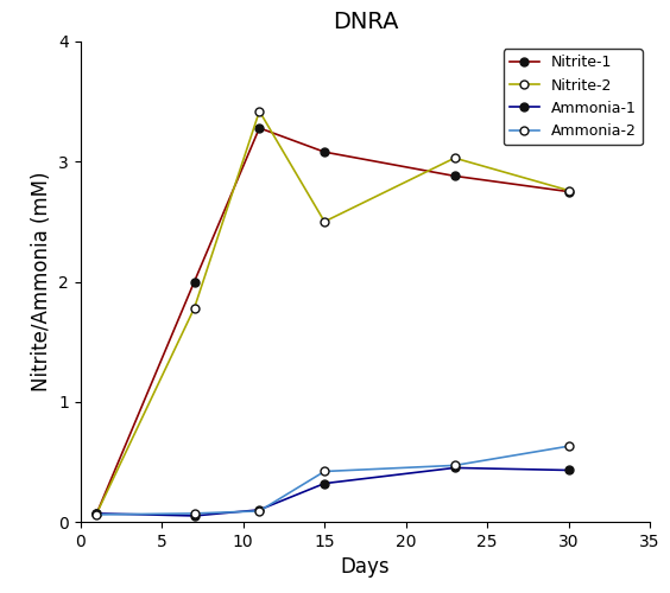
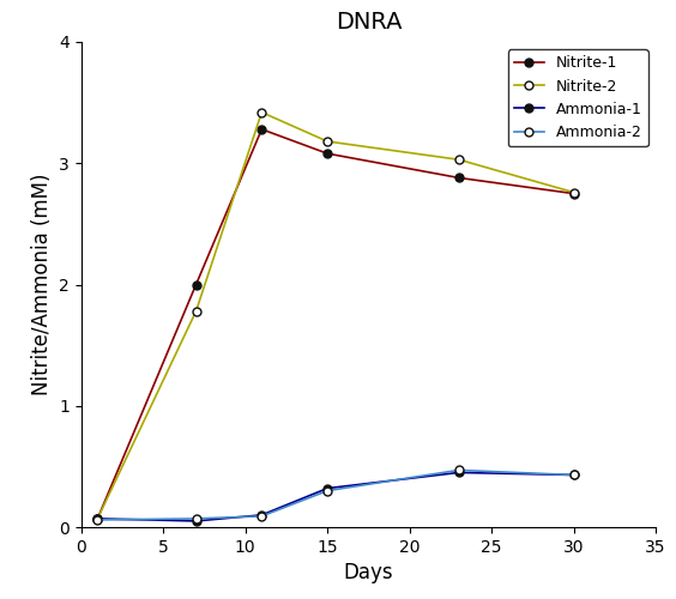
Nitrite-2/15: 2.50 -> 3.18
Ammonia-2/15: 0.42 -> 0.30
Ammonia-2/30: 0.63 -> 0.43
